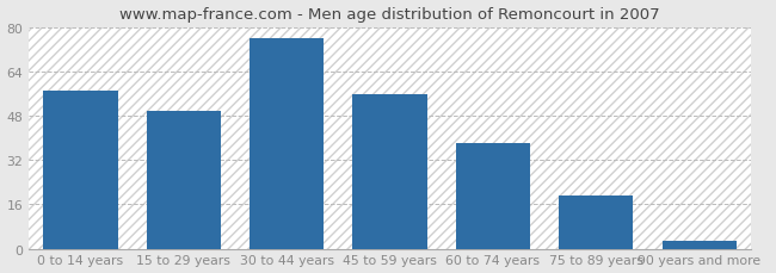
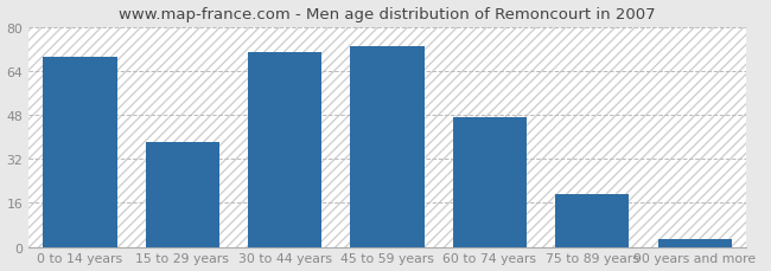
0 to 14 years: 57 -> 69
15 to 29 years: 50 -> 38
30 to 44 years: 76 -> 71
45 to 59 years: 56 -> 73
60 to 74 years: 38 -> 47
